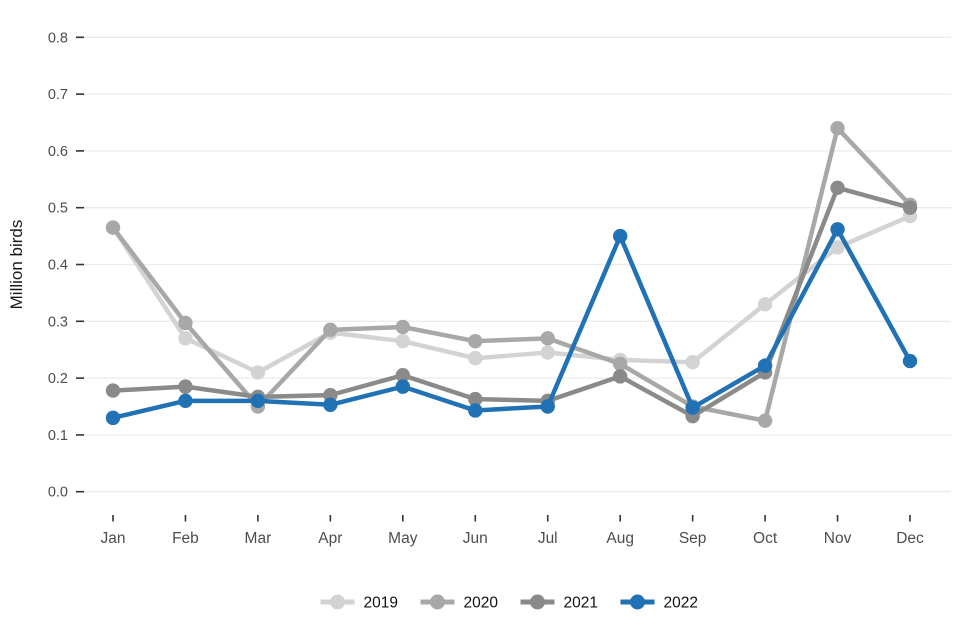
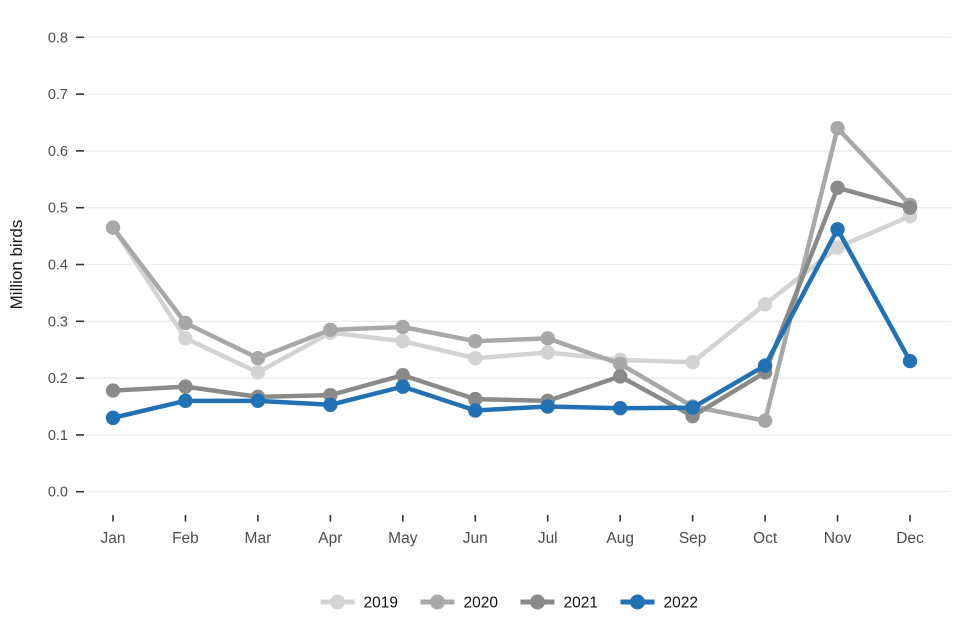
2020/Mar: 0.15 -> 0.23
2022/Aug: 0.45 -> 0.15
